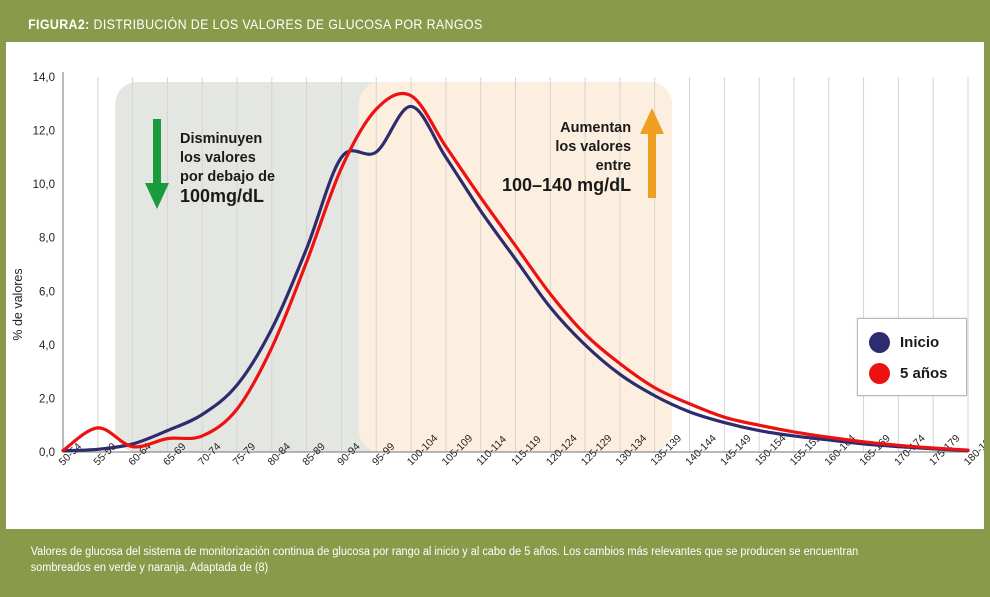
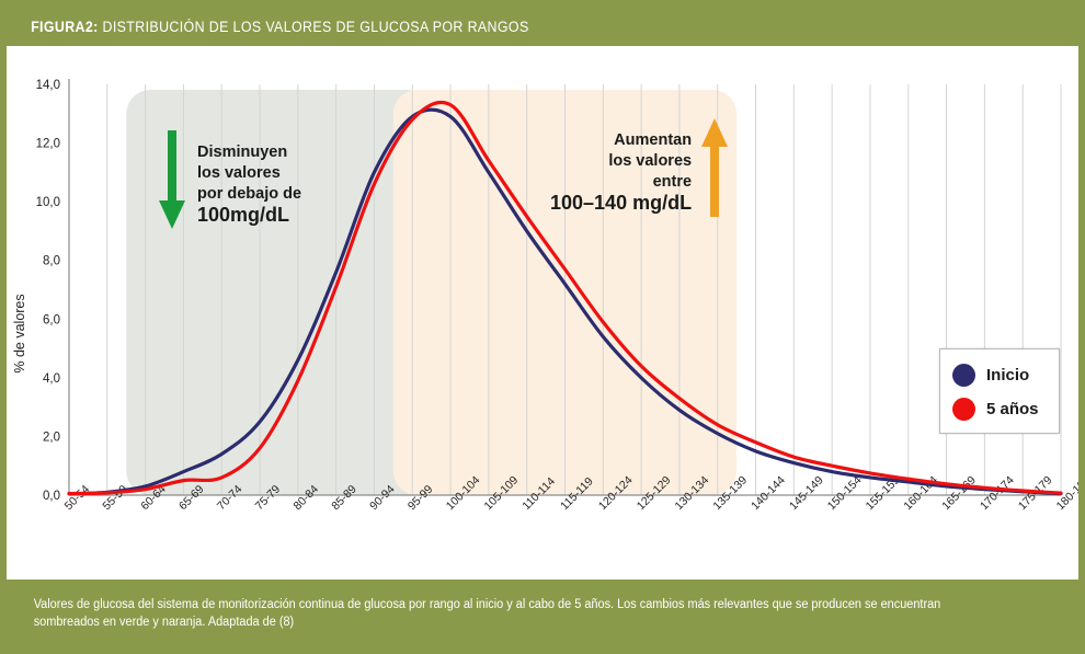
5 años/55-59: 0,9 -> 0,1
Inicio/95-99: 11,2 -> 12,9
